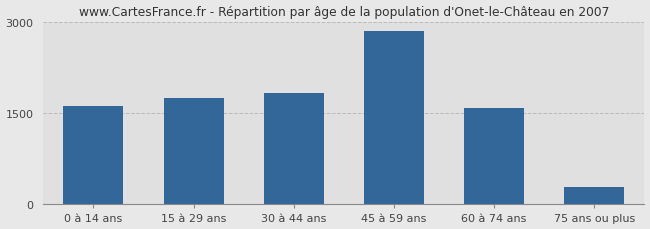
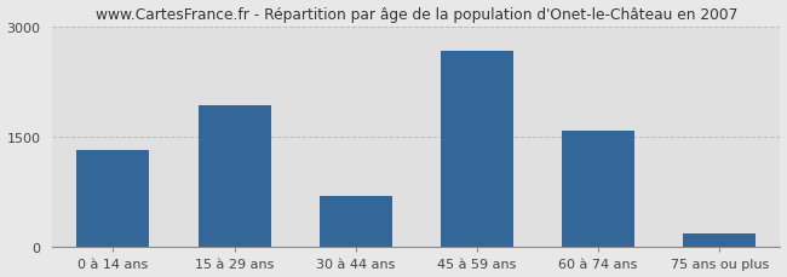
0 à 14 ans: 1620 -> 1320
15 à 29 ans: 1750 -> 1920
30 à 44 ans: 1820 -> 700
45 à 59 ans: 2850 -> 2660
75 ans ou plus: 280 -> 180
